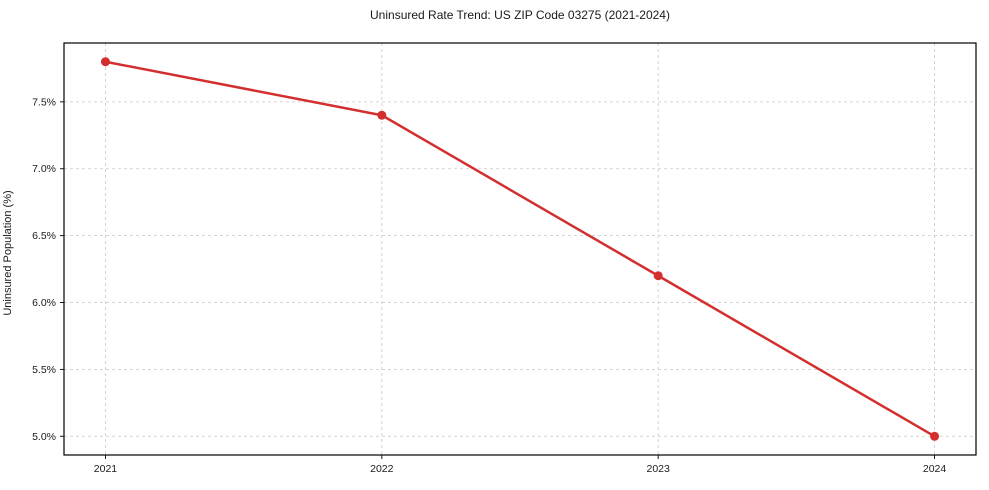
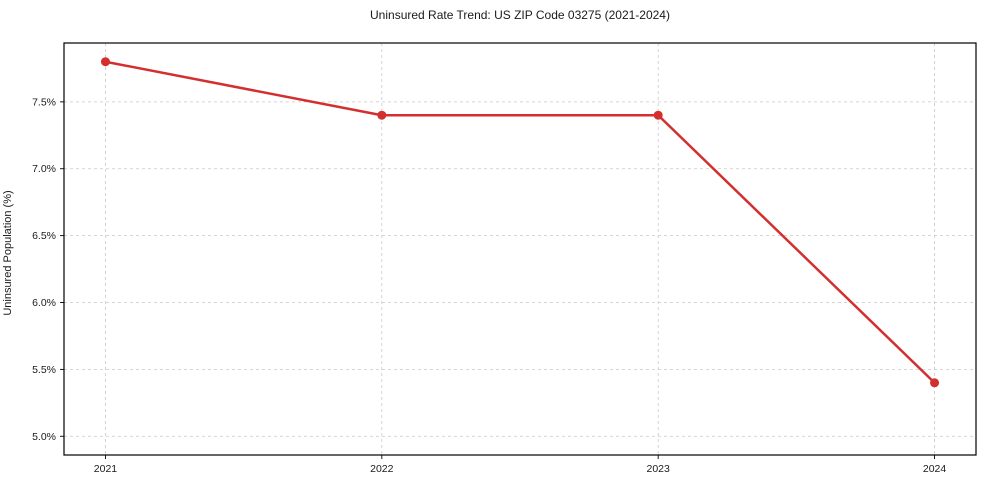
2023: 6.2% -> 7.4%
2024: 5.0% -> 5.4%
